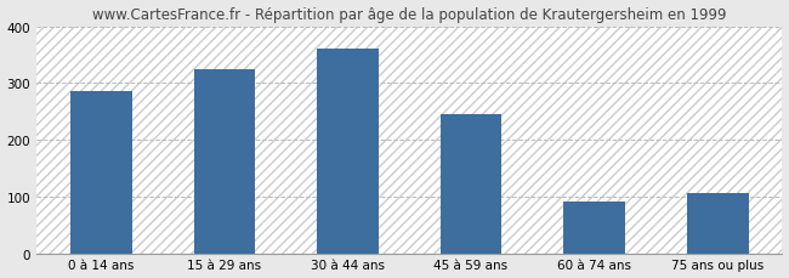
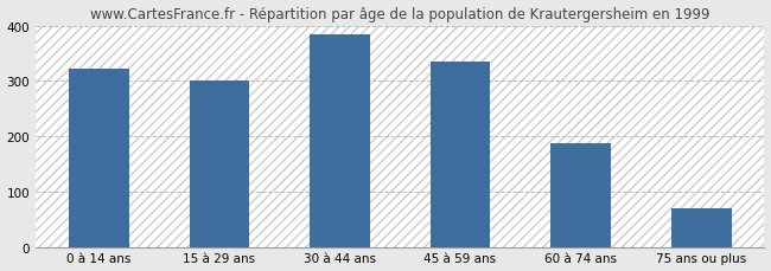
0 à 14 ans: 285 -> 322
15 à 29 ans: 325 -> 300
30 à 44 ans: 360 -> 385
45 à 59 ans: 245 -> 335
60 à 74 ans: 90 -> 187
75 ans ou plus: 105 -> 70
